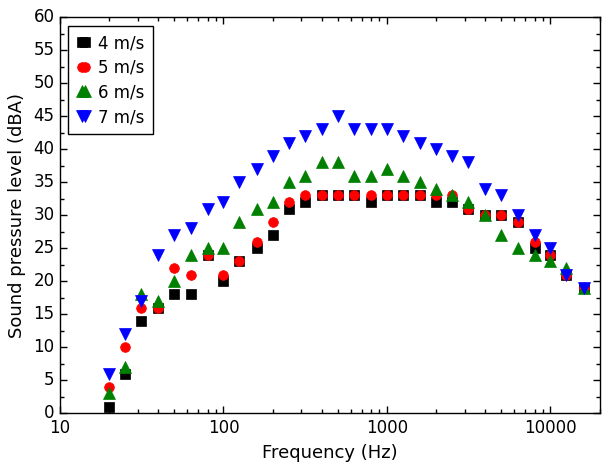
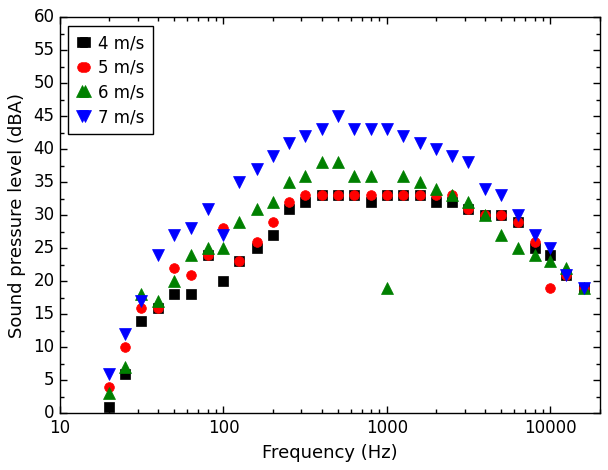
5 m/s/100: 21 -> 28
7 m/s/100: 32 -> 27
6 m/s/1000: 37 -> 19
5 m/s/10000: 24 -> 19
